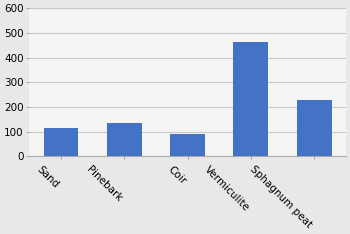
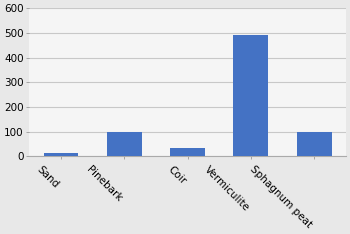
Sand: 115 -> 15
Pinebark: 135 -> 100
Coir: 90 -> 35
Vermiculite: 465 -> 490
Sphagnum peat: 230 -> 100
